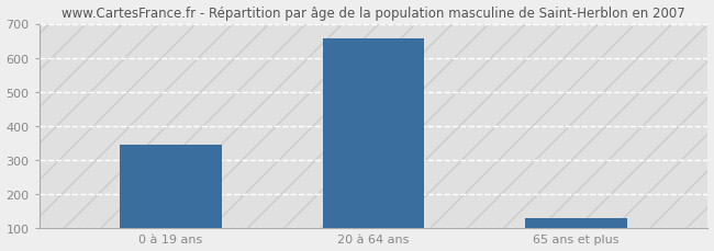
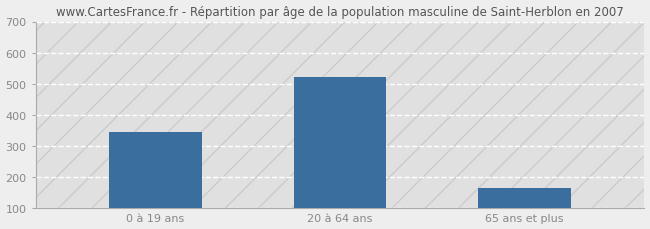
20 à 64 ans: 656 -> 520
65 ans et plus: 128 -> 165
